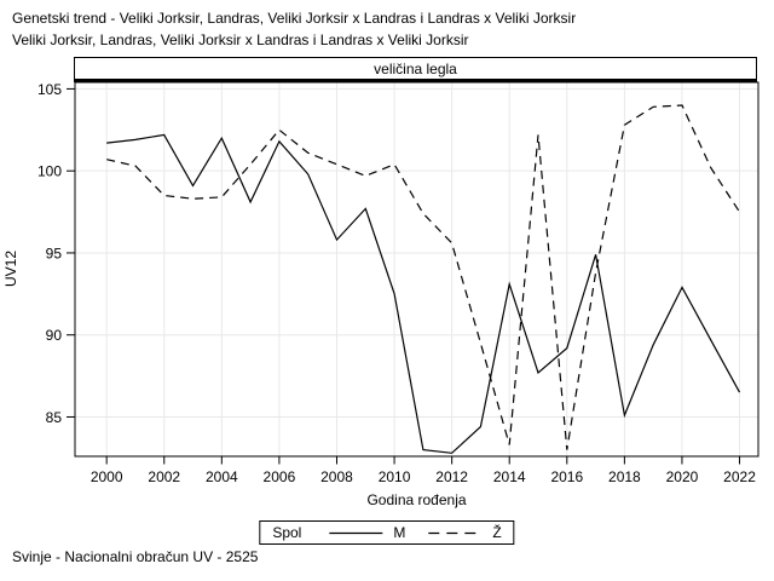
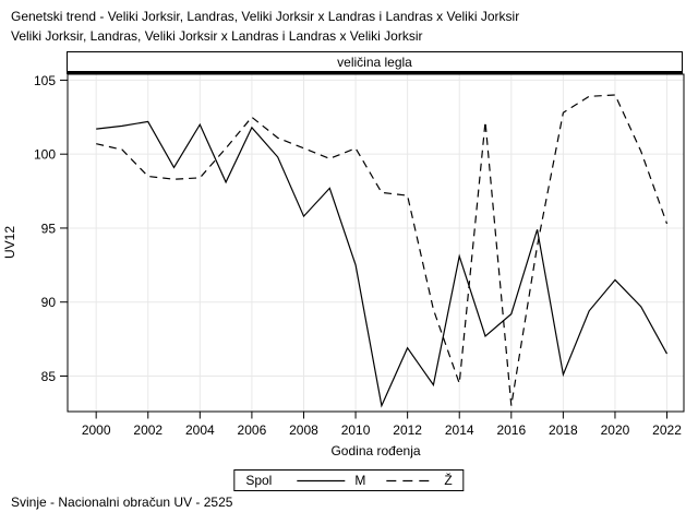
M/2012: 82.8 -> 86.9
Ž/2012: 95.6 -> 97.2
Ž/2014: 83.3 -> 84.5
M/2020: 92.9 -> 91.5
Ž/2022: 97.5 -> 95.3
